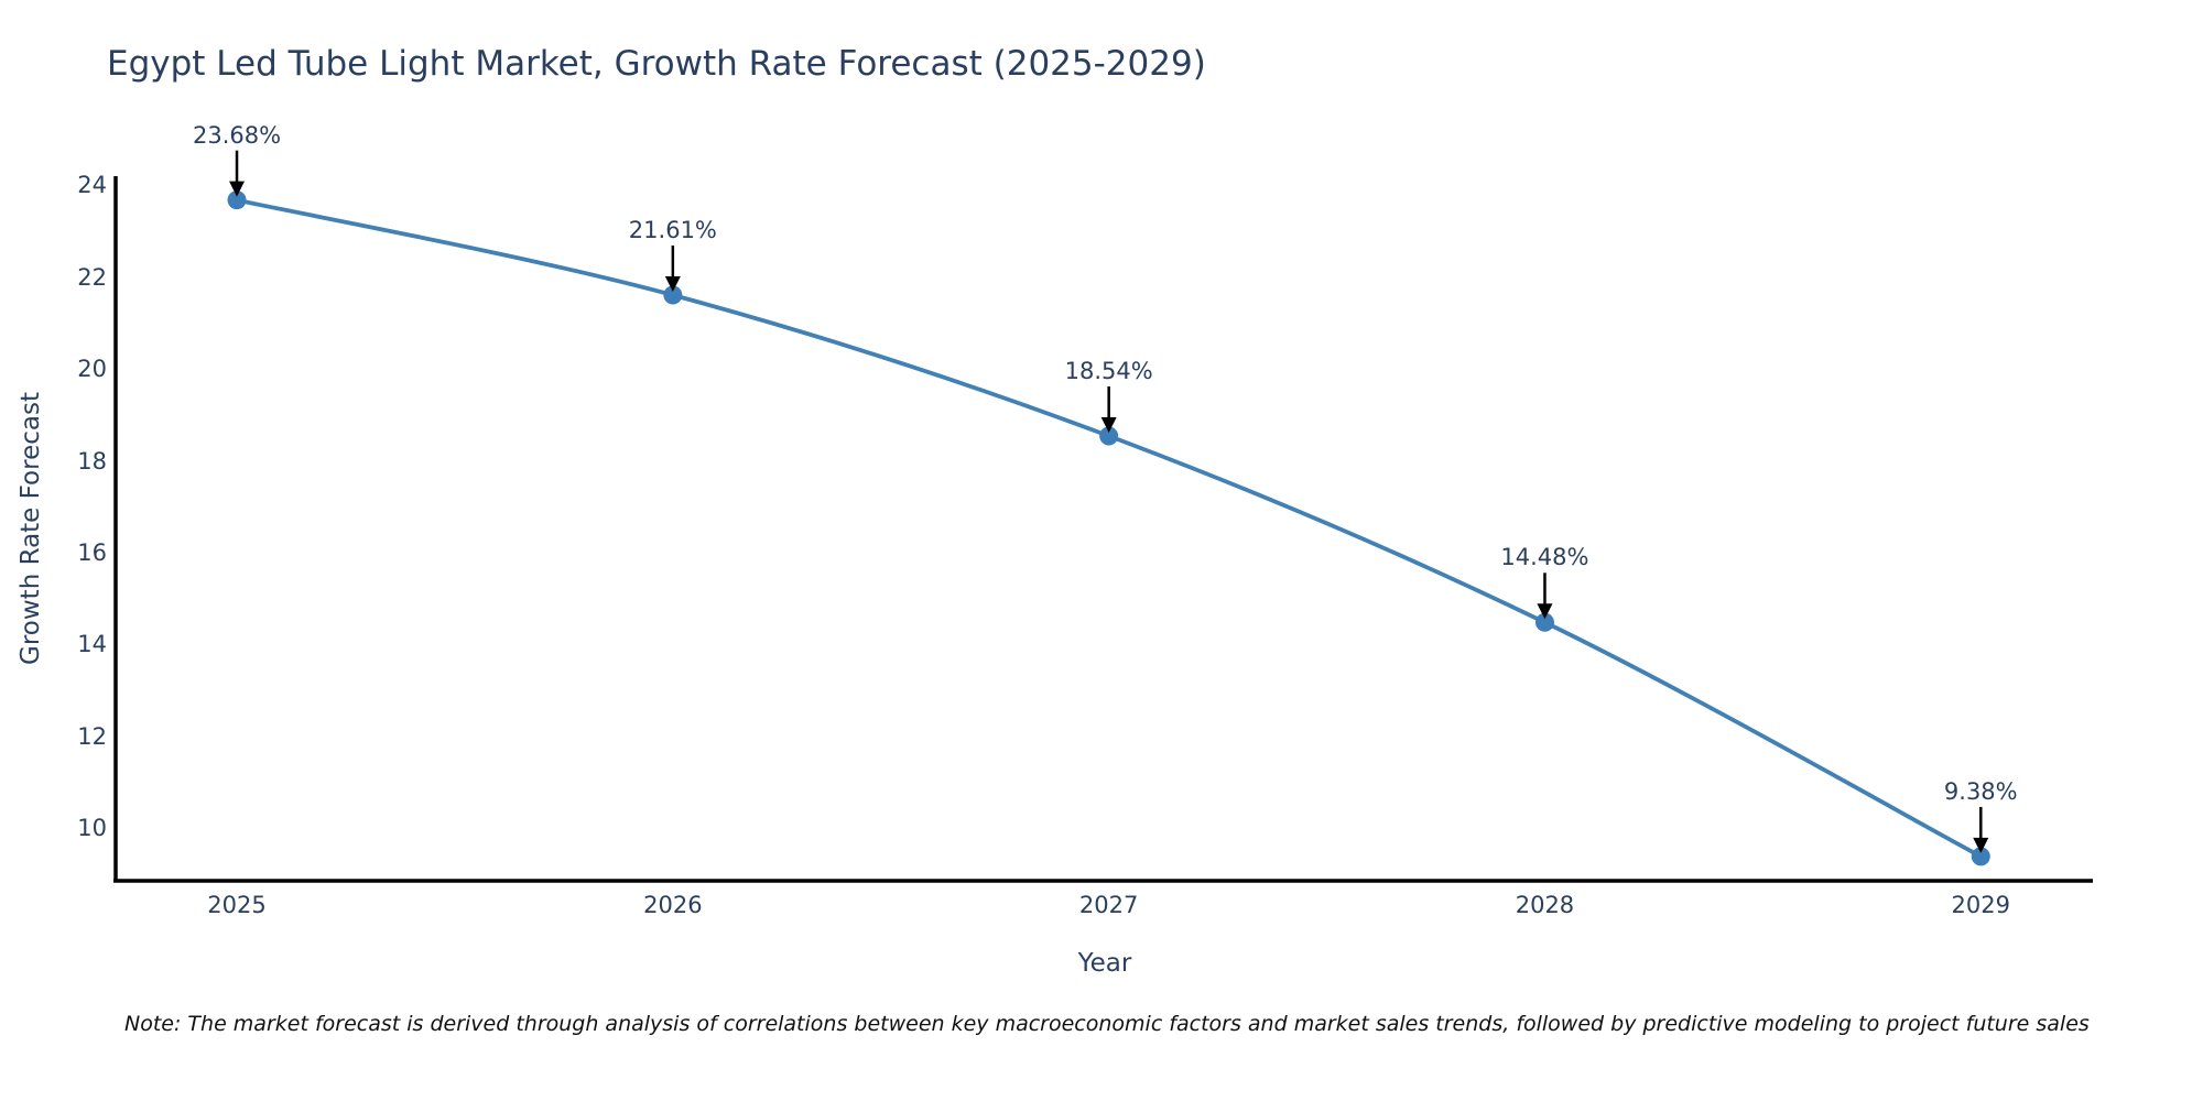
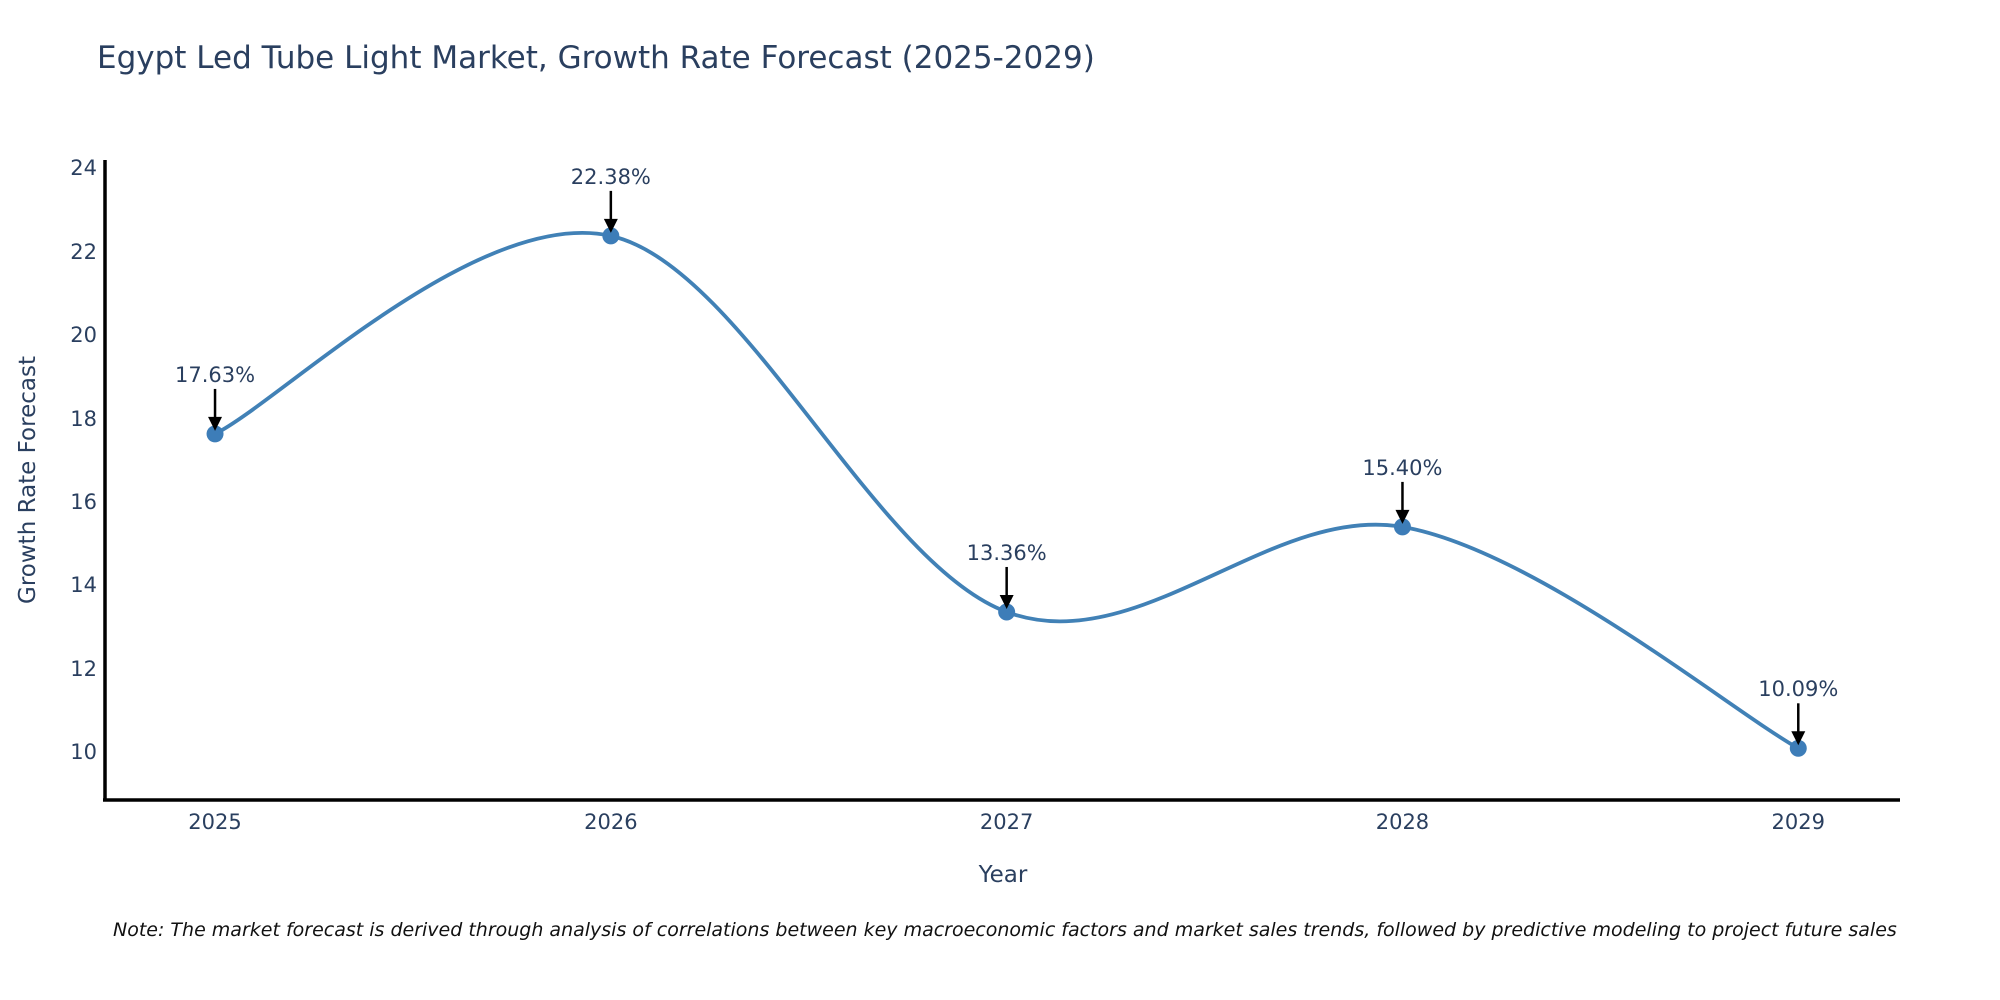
2025: 23.68% -> 17.63%
2026: 21.61% -> 22.38%
2027: 18.54% -> 13.36%
2028: 14.48% -> 15.40%
2029: 9.38% -> 10.09%
